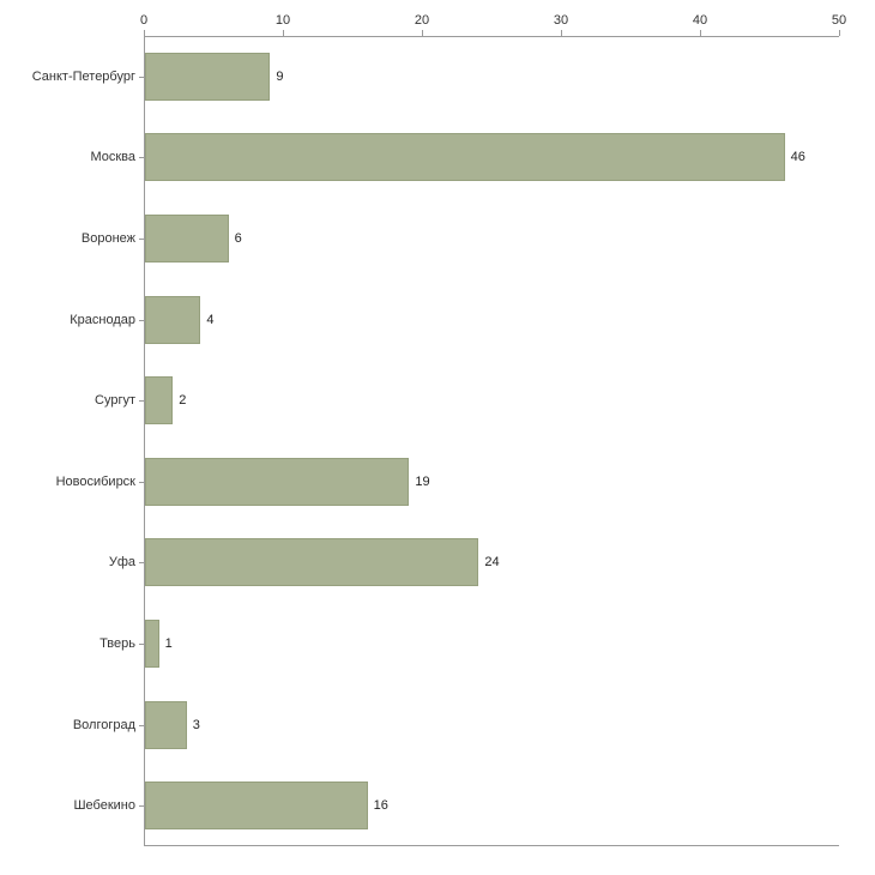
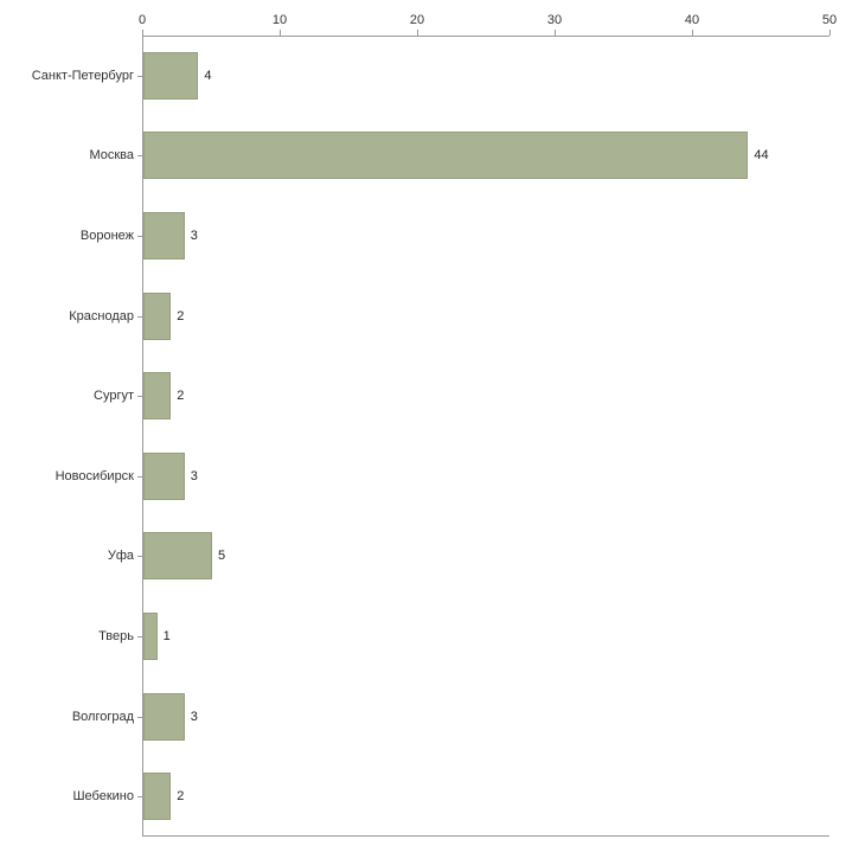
Санкт-Петербург: 9 -> 4
Москва: 46 -> 44
Воронеж: 6 -> 3
Краснодар: 4 -> 2
Новосибирск: 19 -> 3
Уфа: 24 -> 5
Шебекино: 16 -> 2
